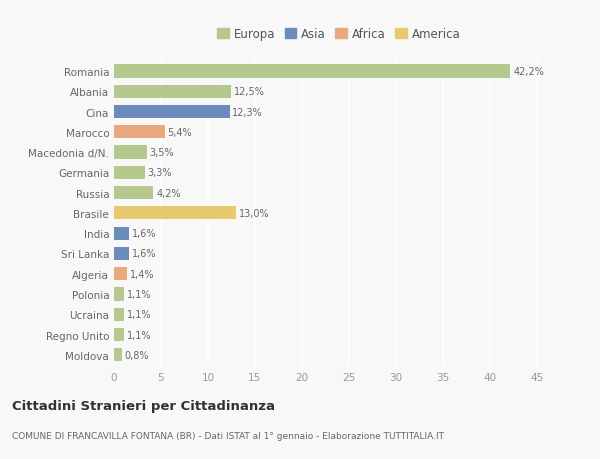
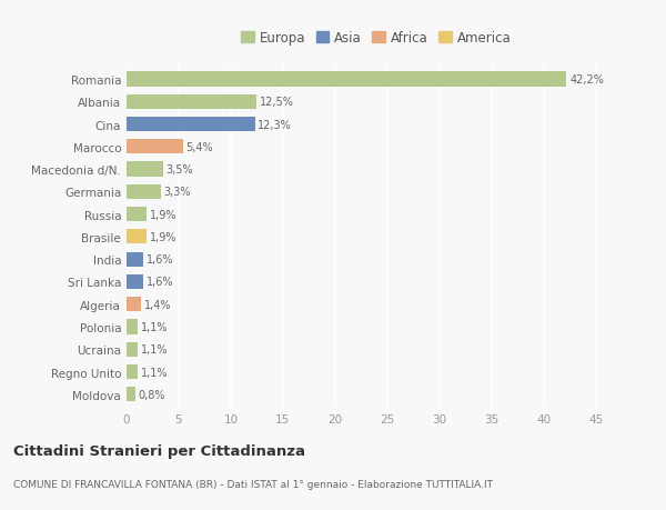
Russia: 4,2% -> 1,9%
Brasile: 13,0% -> 1,9%
